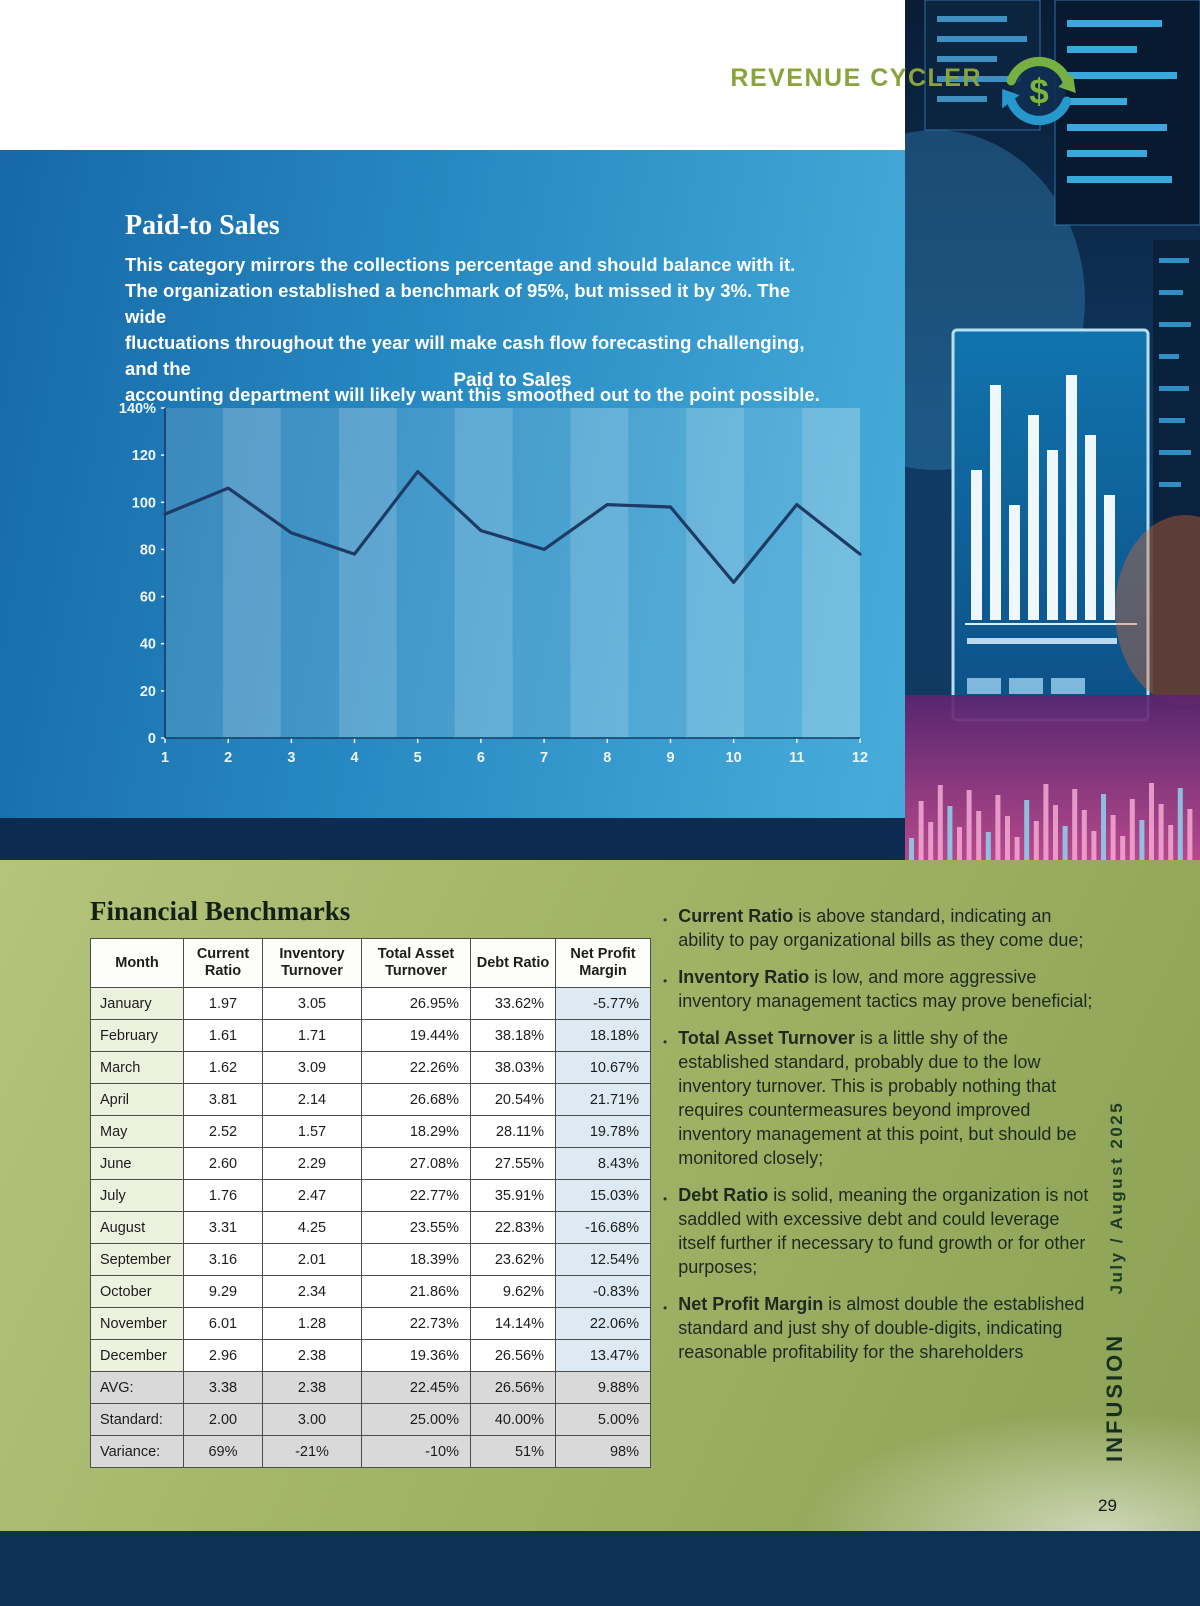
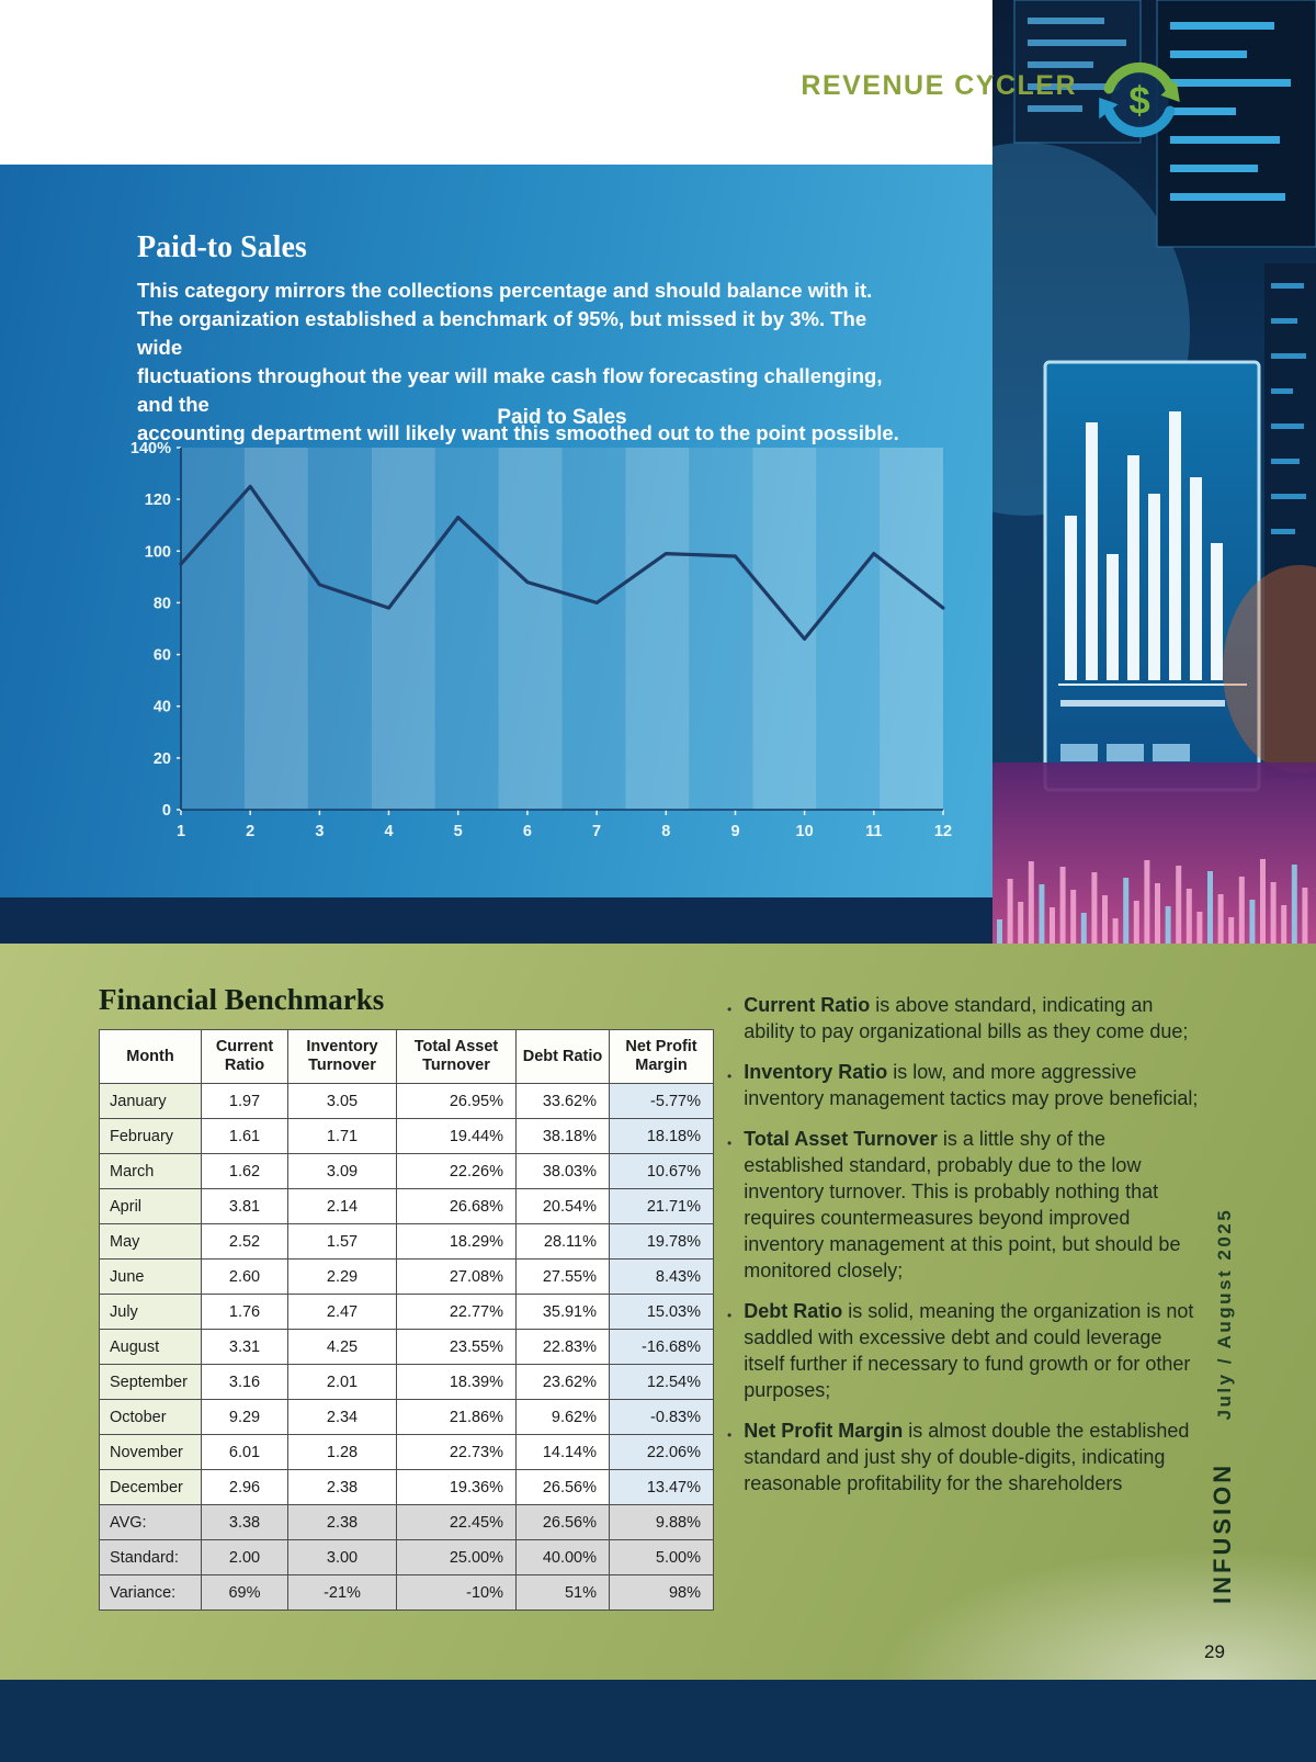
2: 106% -> 125%
